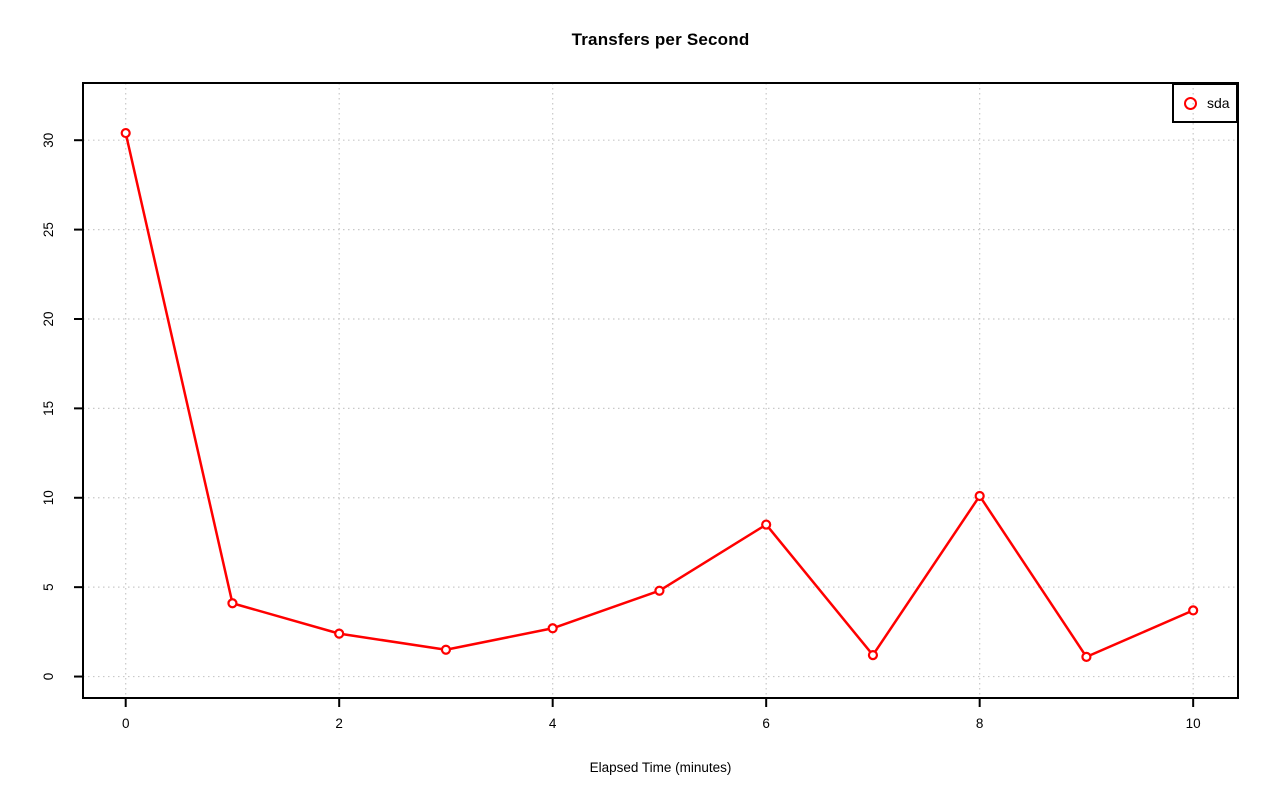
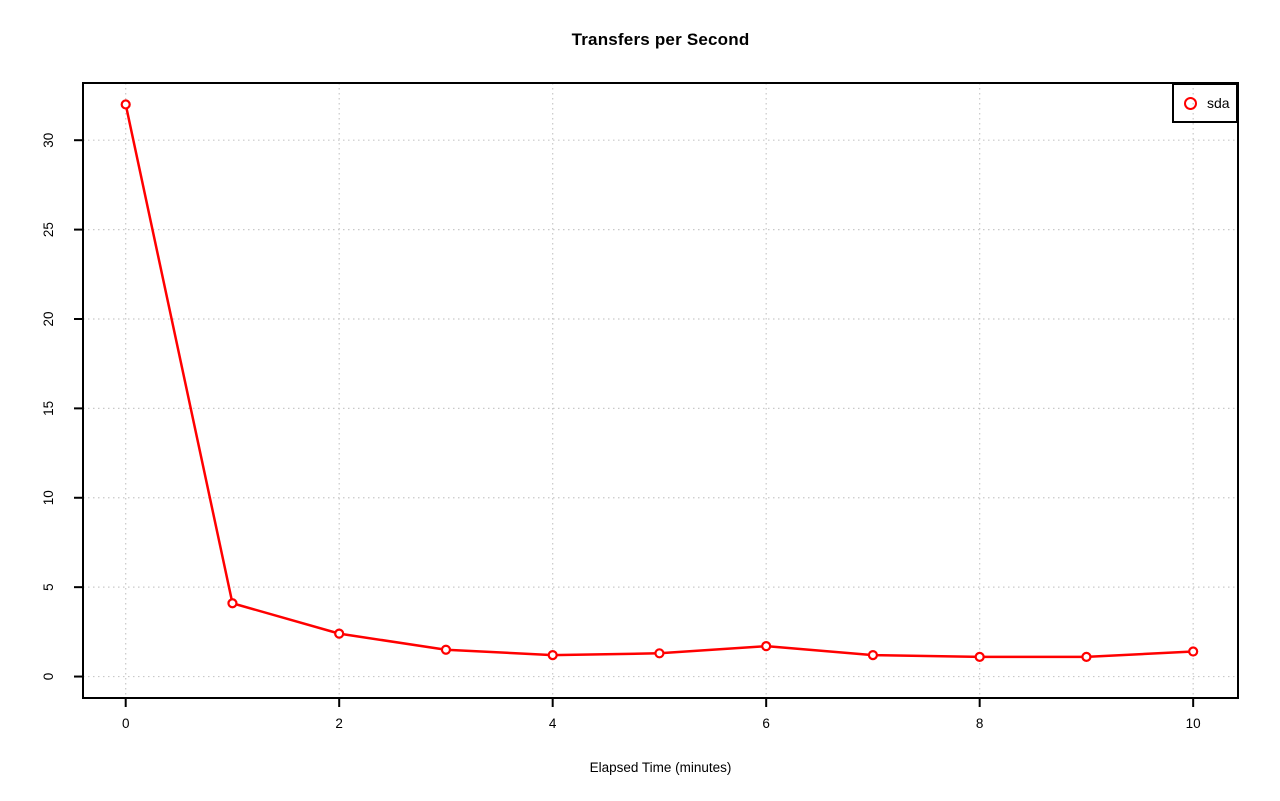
0: 30.4 -> 32.0
4: 2.7 -> 1.2
5: 4.8 -> 1.3
6: 8.5 -> 1.7
8: 10.1 -> 1.1
10: 3.7 -> 1.4
